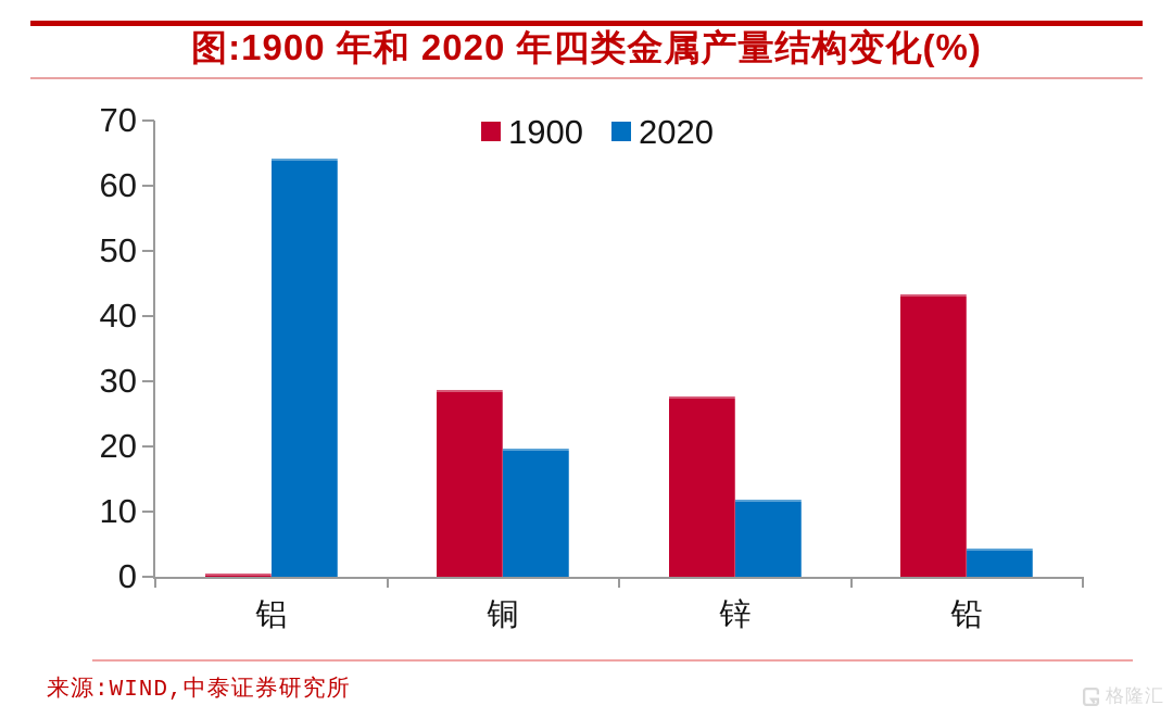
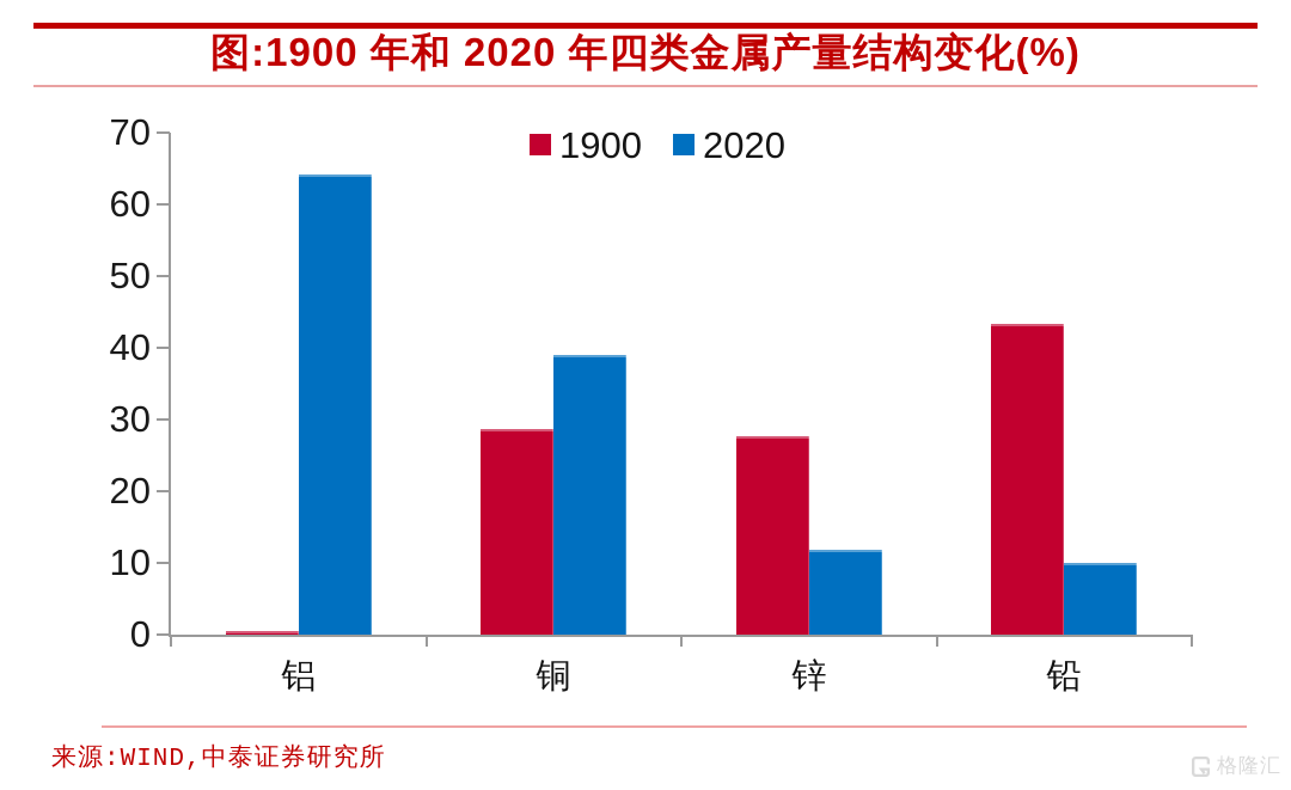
2020/铜: 20 -> 39
2020/铅: 4 -> 10
